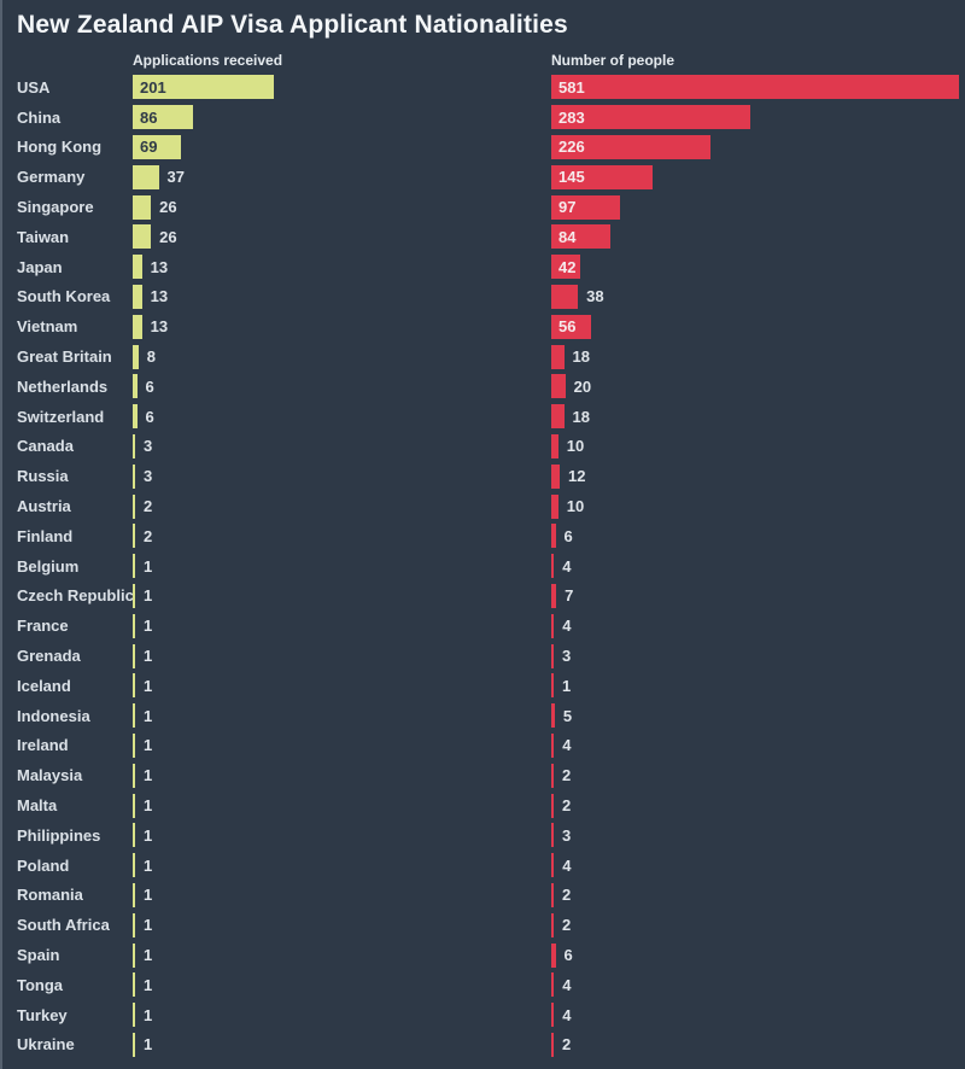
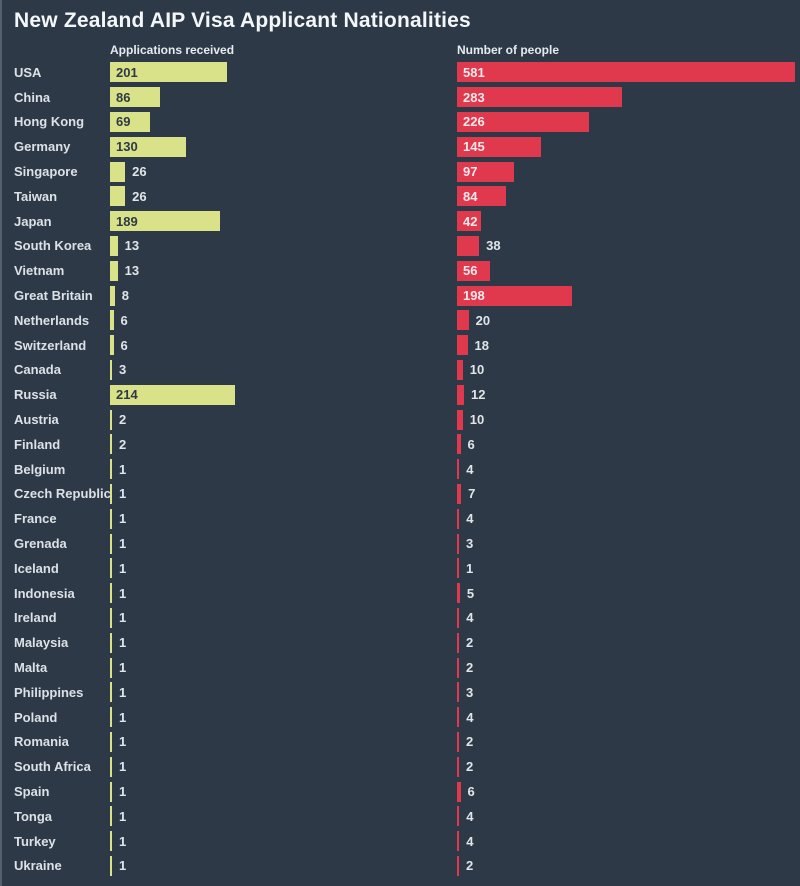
Applications received/Germany: 37 -> 130
Applications received/Japan: 13 -> 189
Number of people/Great Britain: 18 -> 198
Applications received/Russia: 3 -> 214
